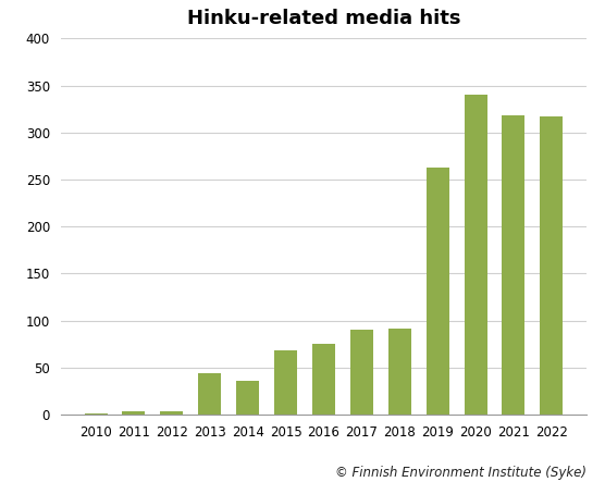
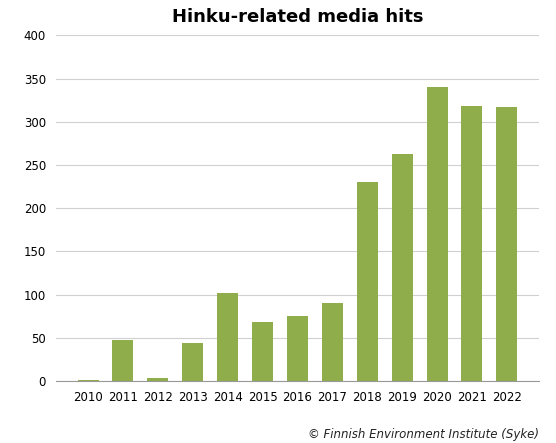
2011: 4 -> 48
2014: 36 -> 102
2018: 91 -> 230
